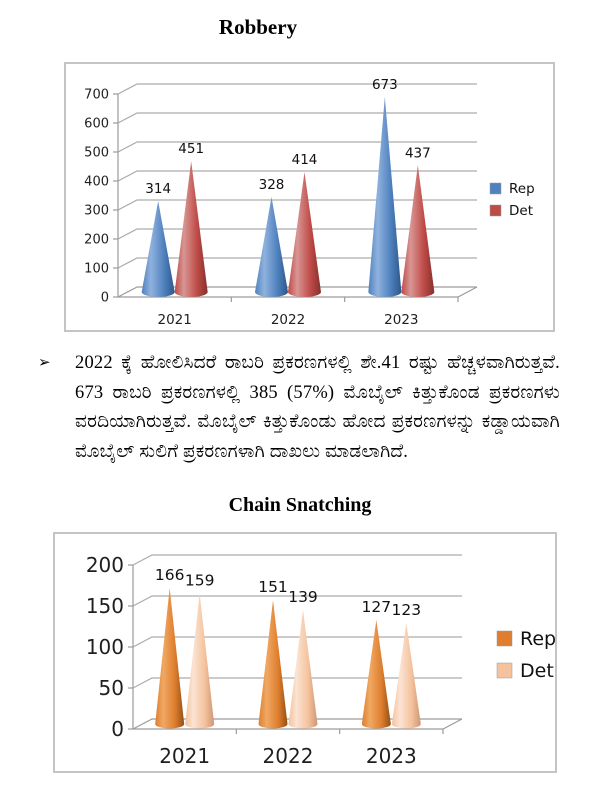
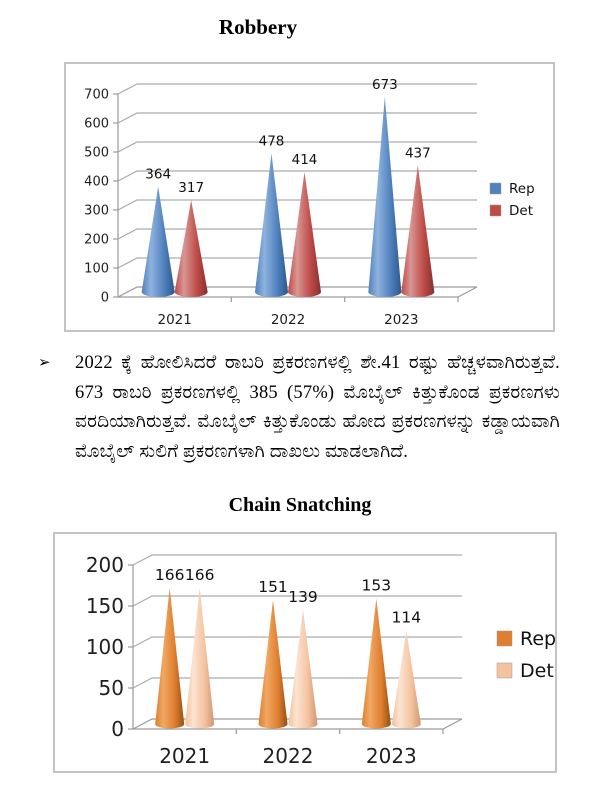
Robbery/Rep/2021: 314 -> 364
Robbery/Det/2021: 451 -> 317
Robbery/Rep/2022: 328 -> 478
Chain Snatching/Det/2021: 159 -> 166
Chain Snatching/Rep/2023: 127 -> 153
Chain Snatching/Det/2023: 123 -> 114
